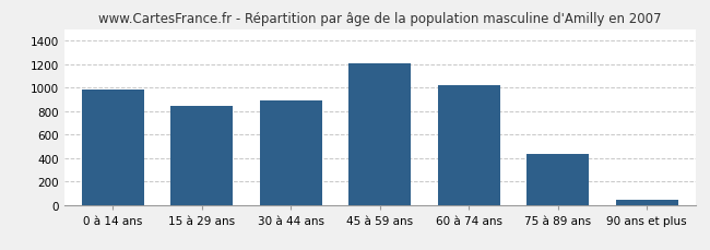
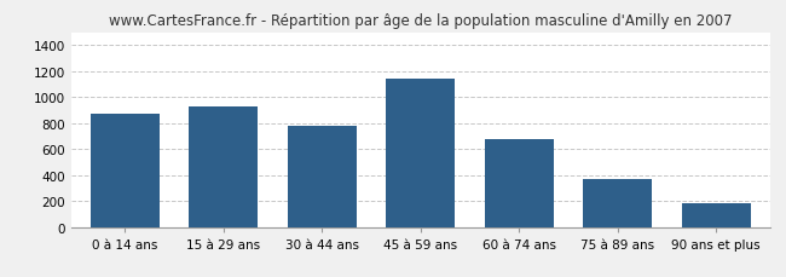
0 à 14 ans: 980 -> 870
15 à 29 ans: 840 -> 930
30 à 44 ans: 900 -> 780
45 à 59 ans: 1210 -> 1140
60 à 74 ans: 1020 -> 680
75 à 89 ans: 430 -> 370
90 ans et plus: 40 -> 180
